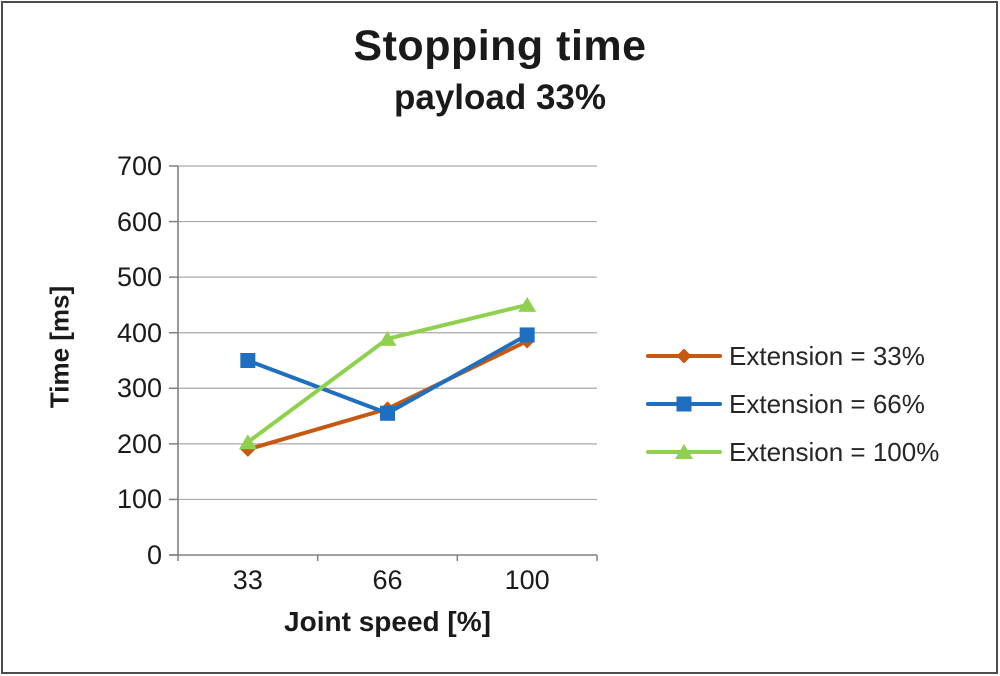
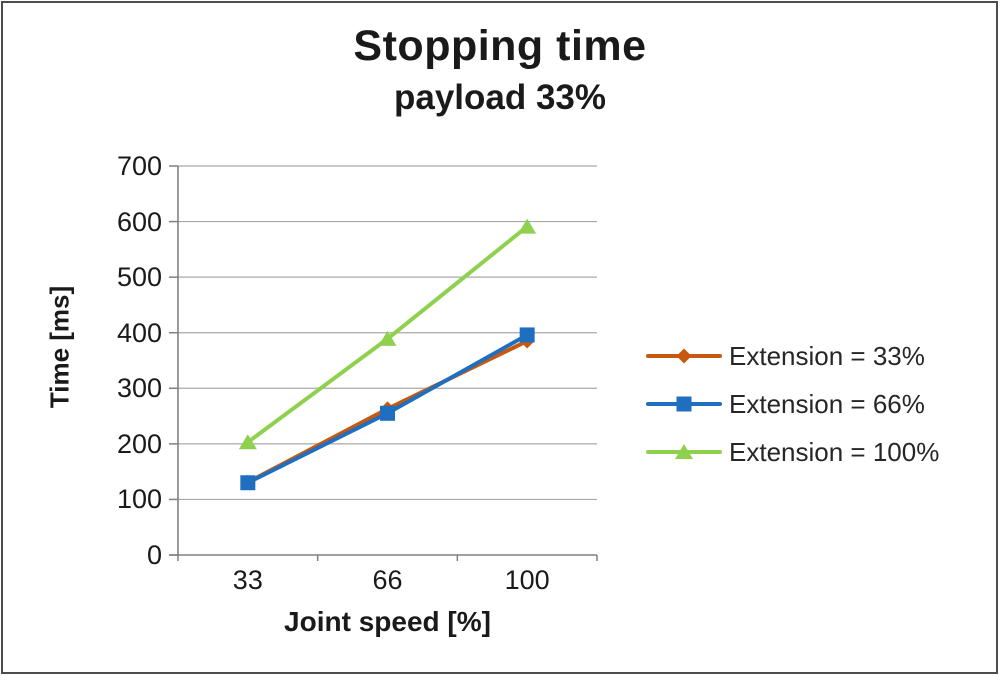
Extension = 33%/33: 190 -> 130
Extension = 66%/33: 350 -> 130
Extension = 100%/100: 450 -> 590
